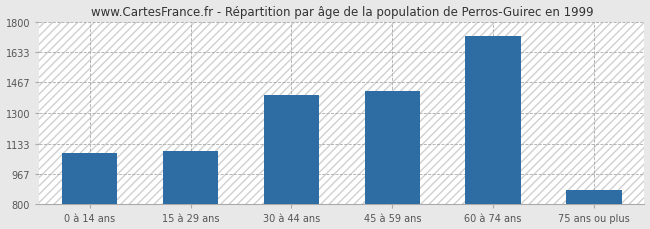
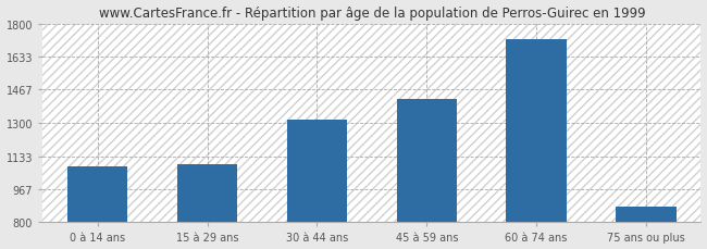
30 à 44 ans: 1400 -> 1320
